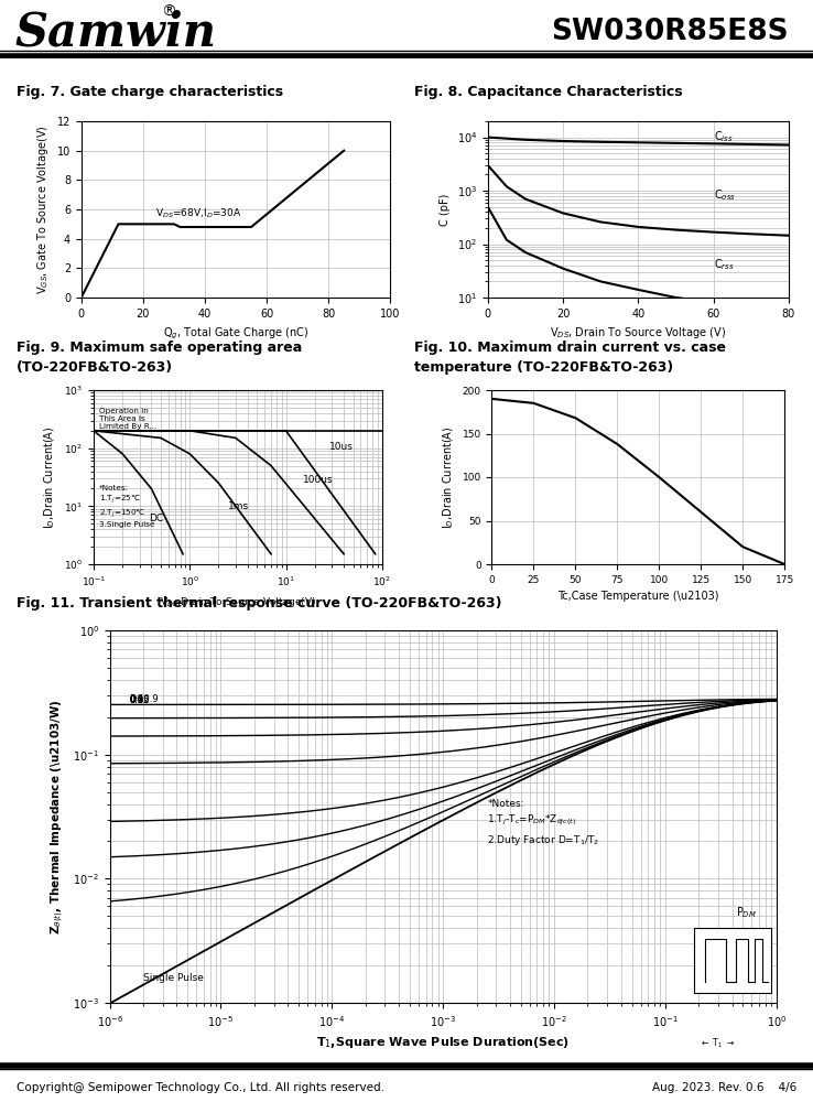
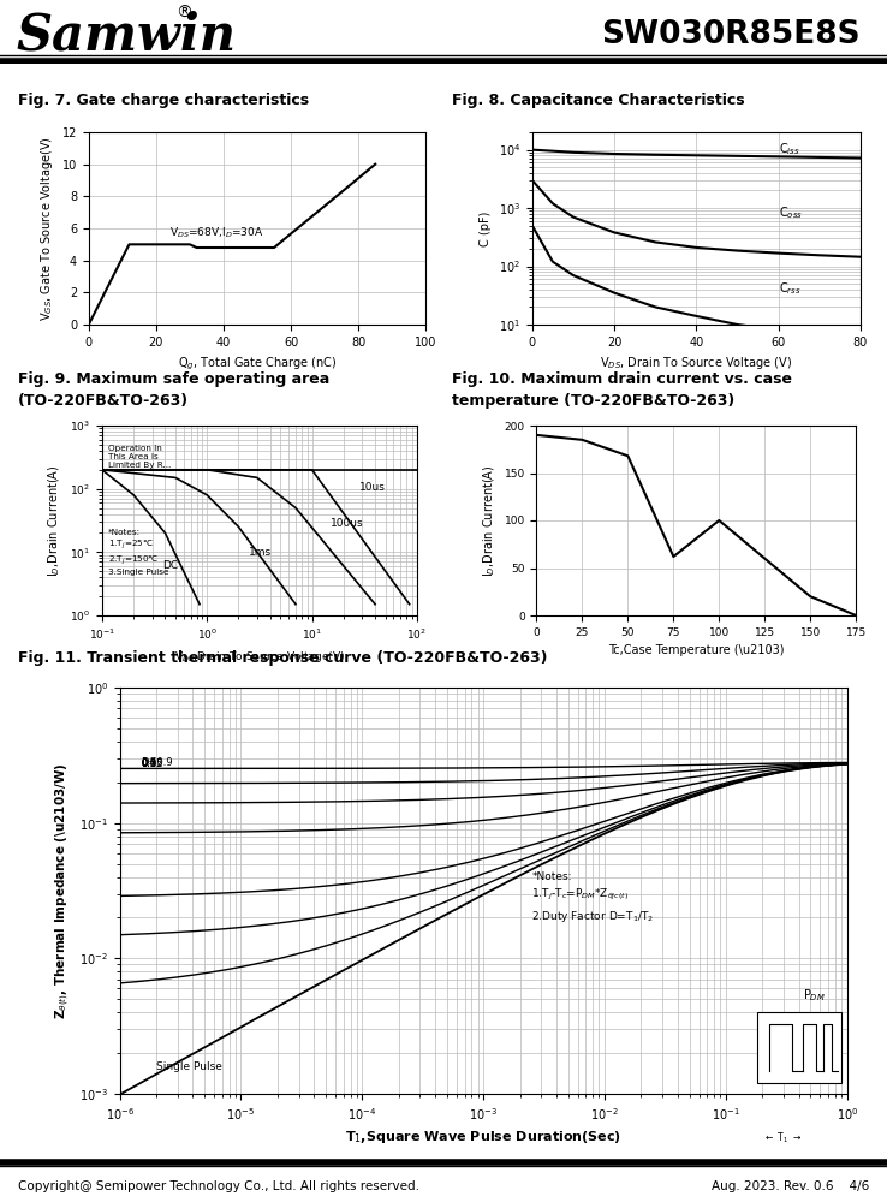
75: 138 -> 62
